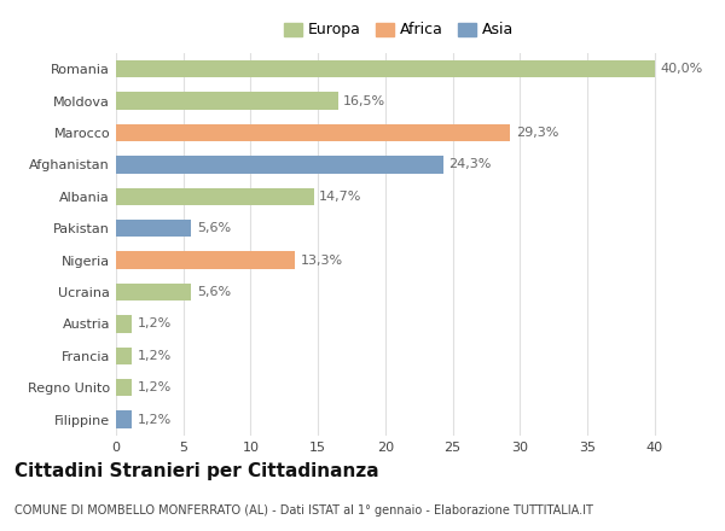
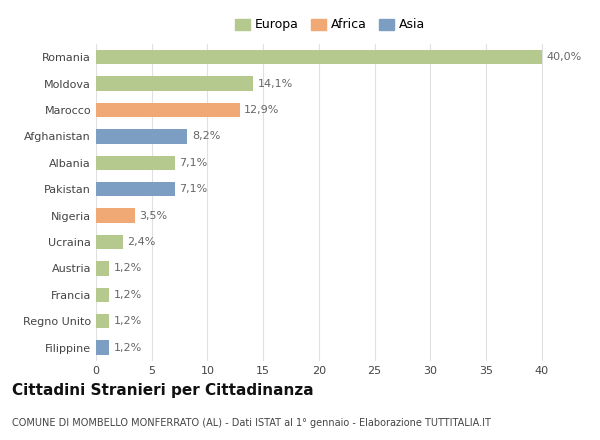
Moldova: 16,5% -> 14,1%
Marocco: 29,3% -> 12,9%
Afghanistan: 24,3% -> 8,2%
Albania: 14,7% -> 7,1%
Pakistan: 5,6% -> 7,1%
Nigeria: 13,3% -> 3,5%
Ucraina: 5,6% -> 2,4%
